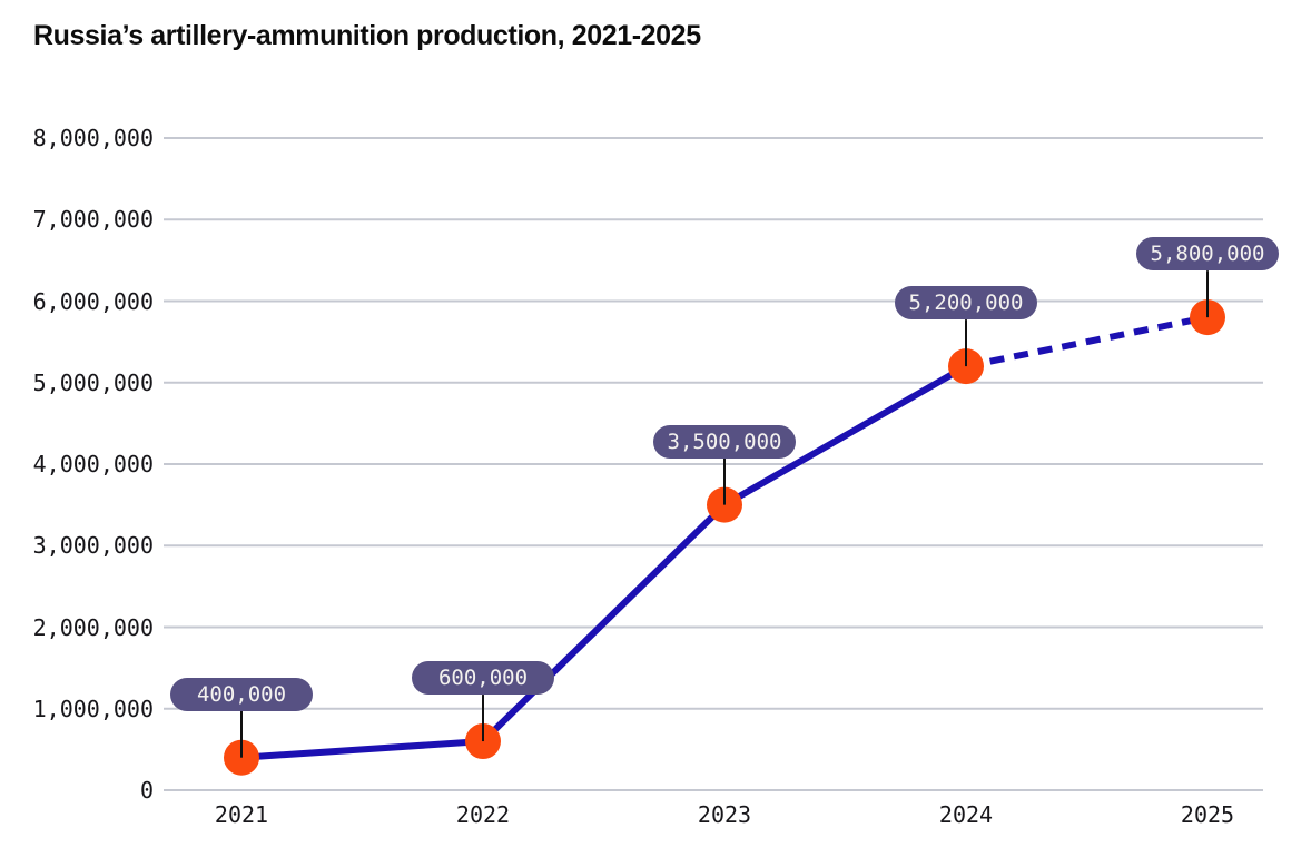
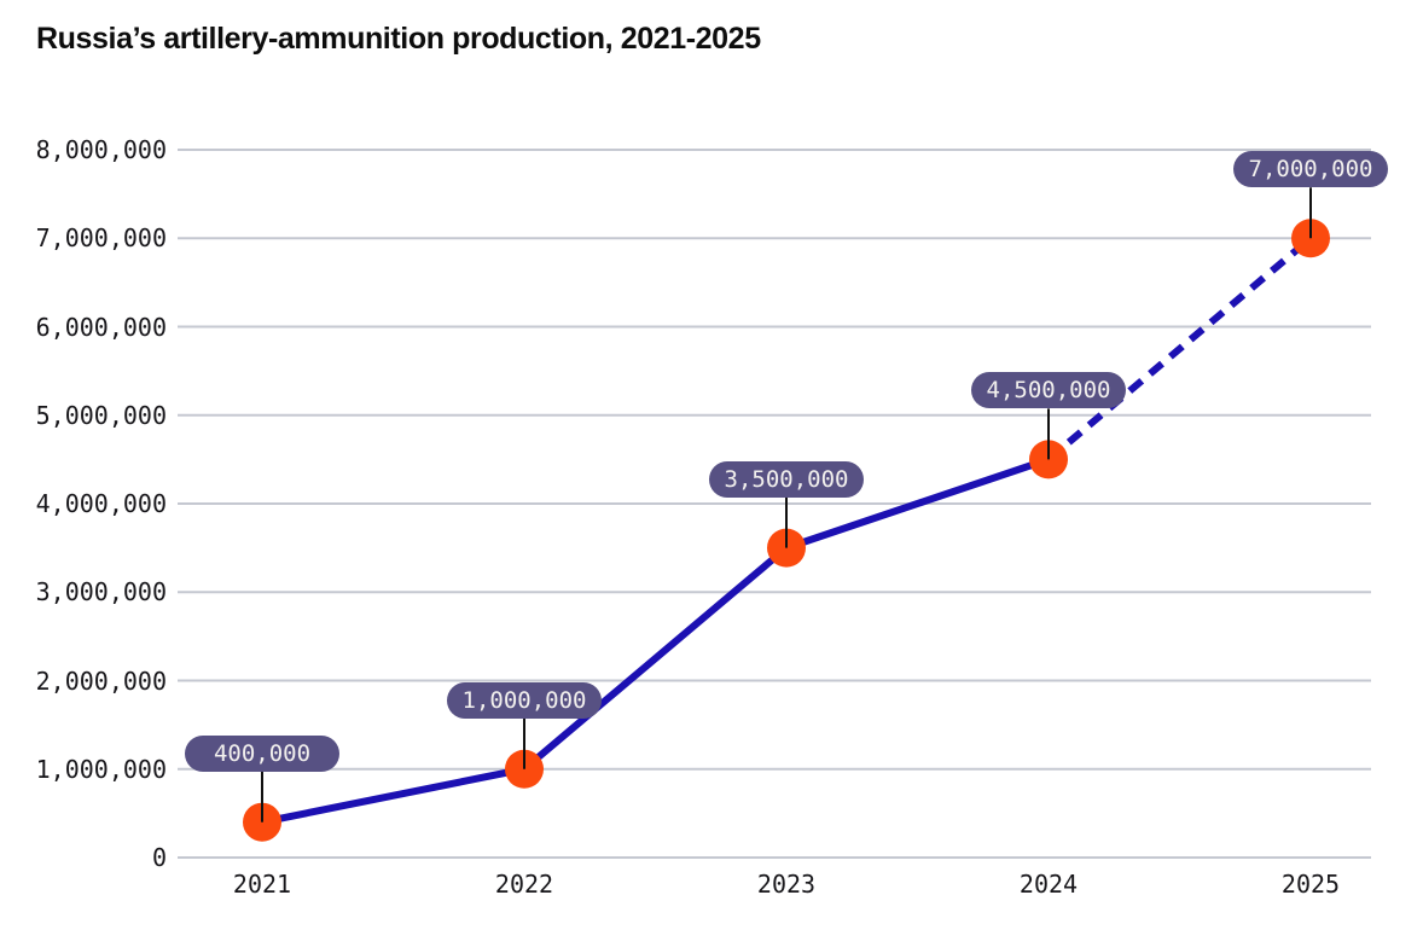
2022: 600,000 -> 1,000,000
2024: 5,200,000 -> 4,500,000
2025: 5,800,000 -> 7,000,000
